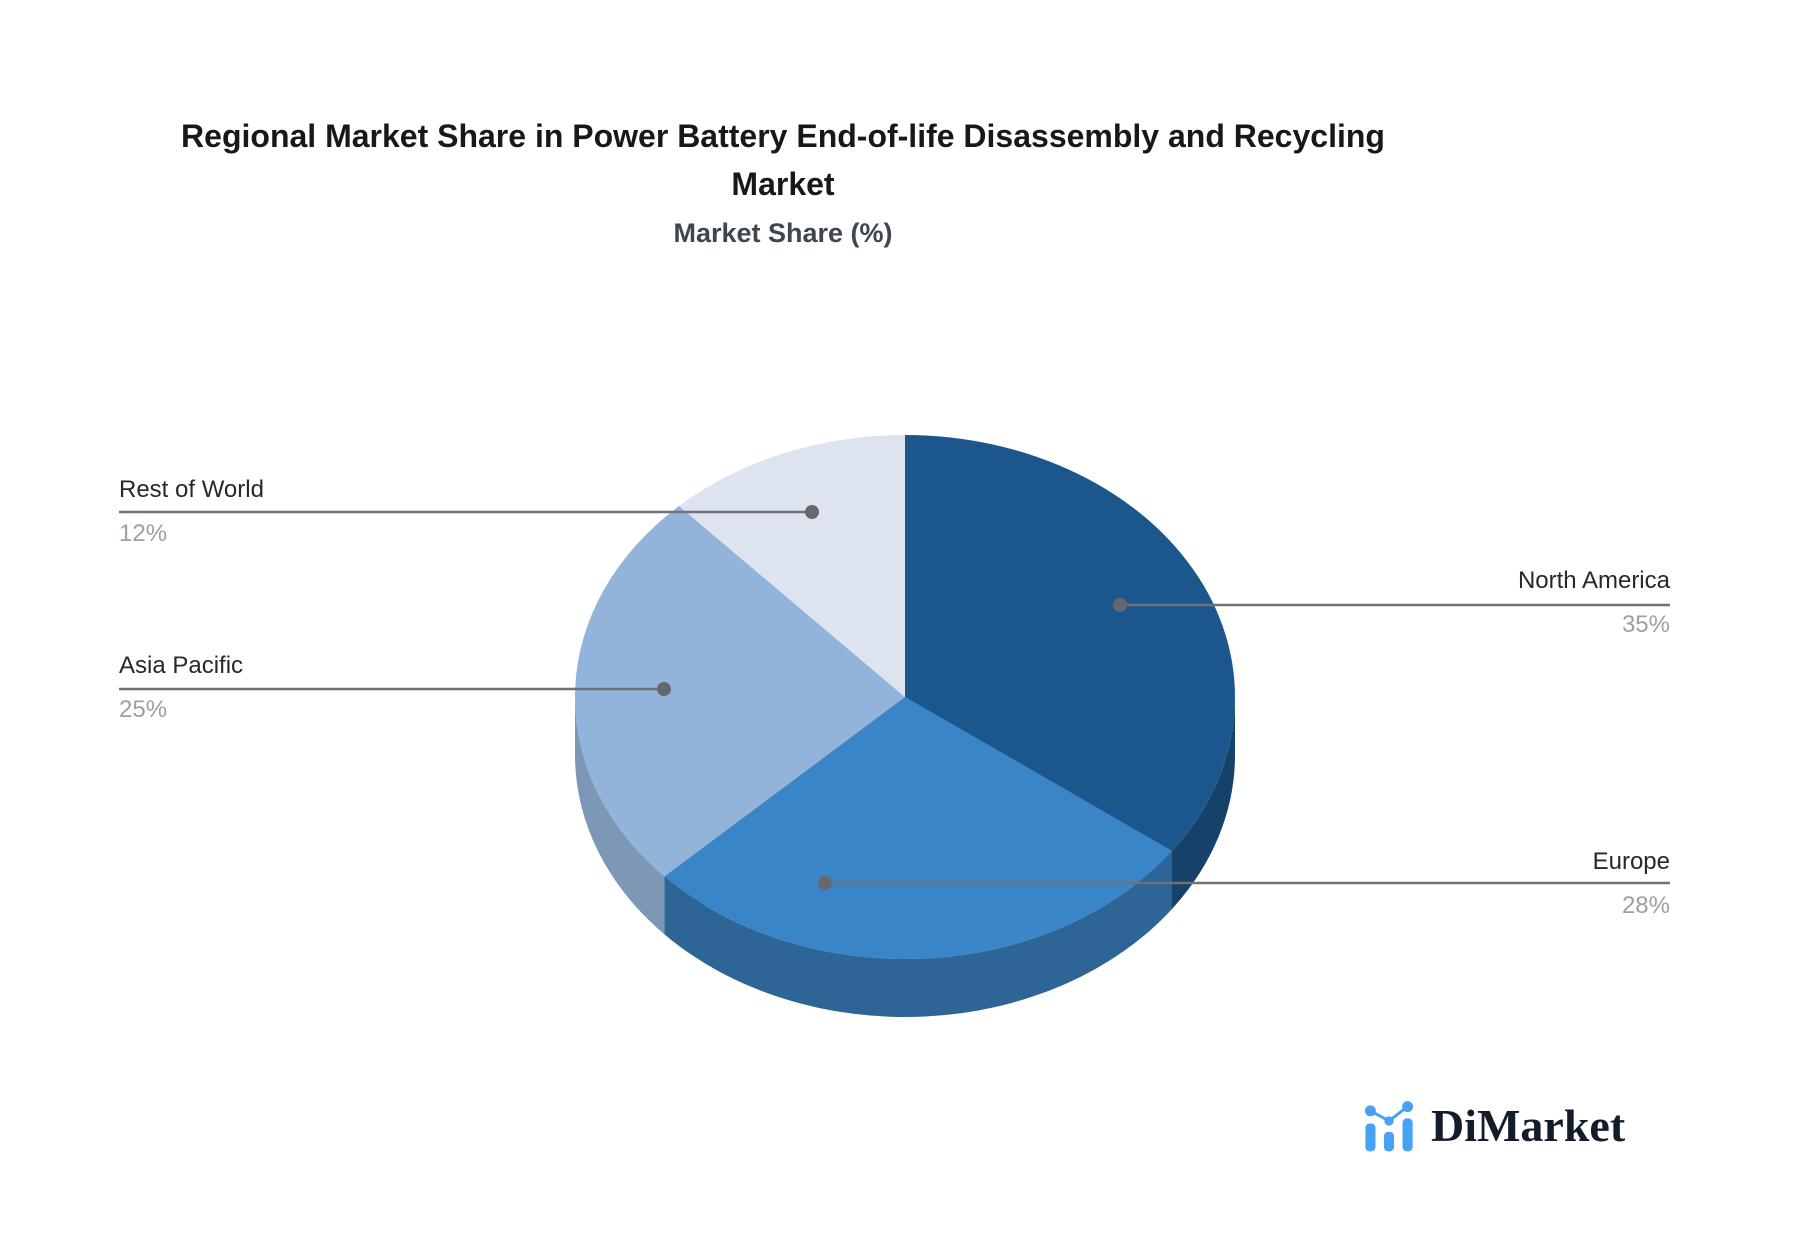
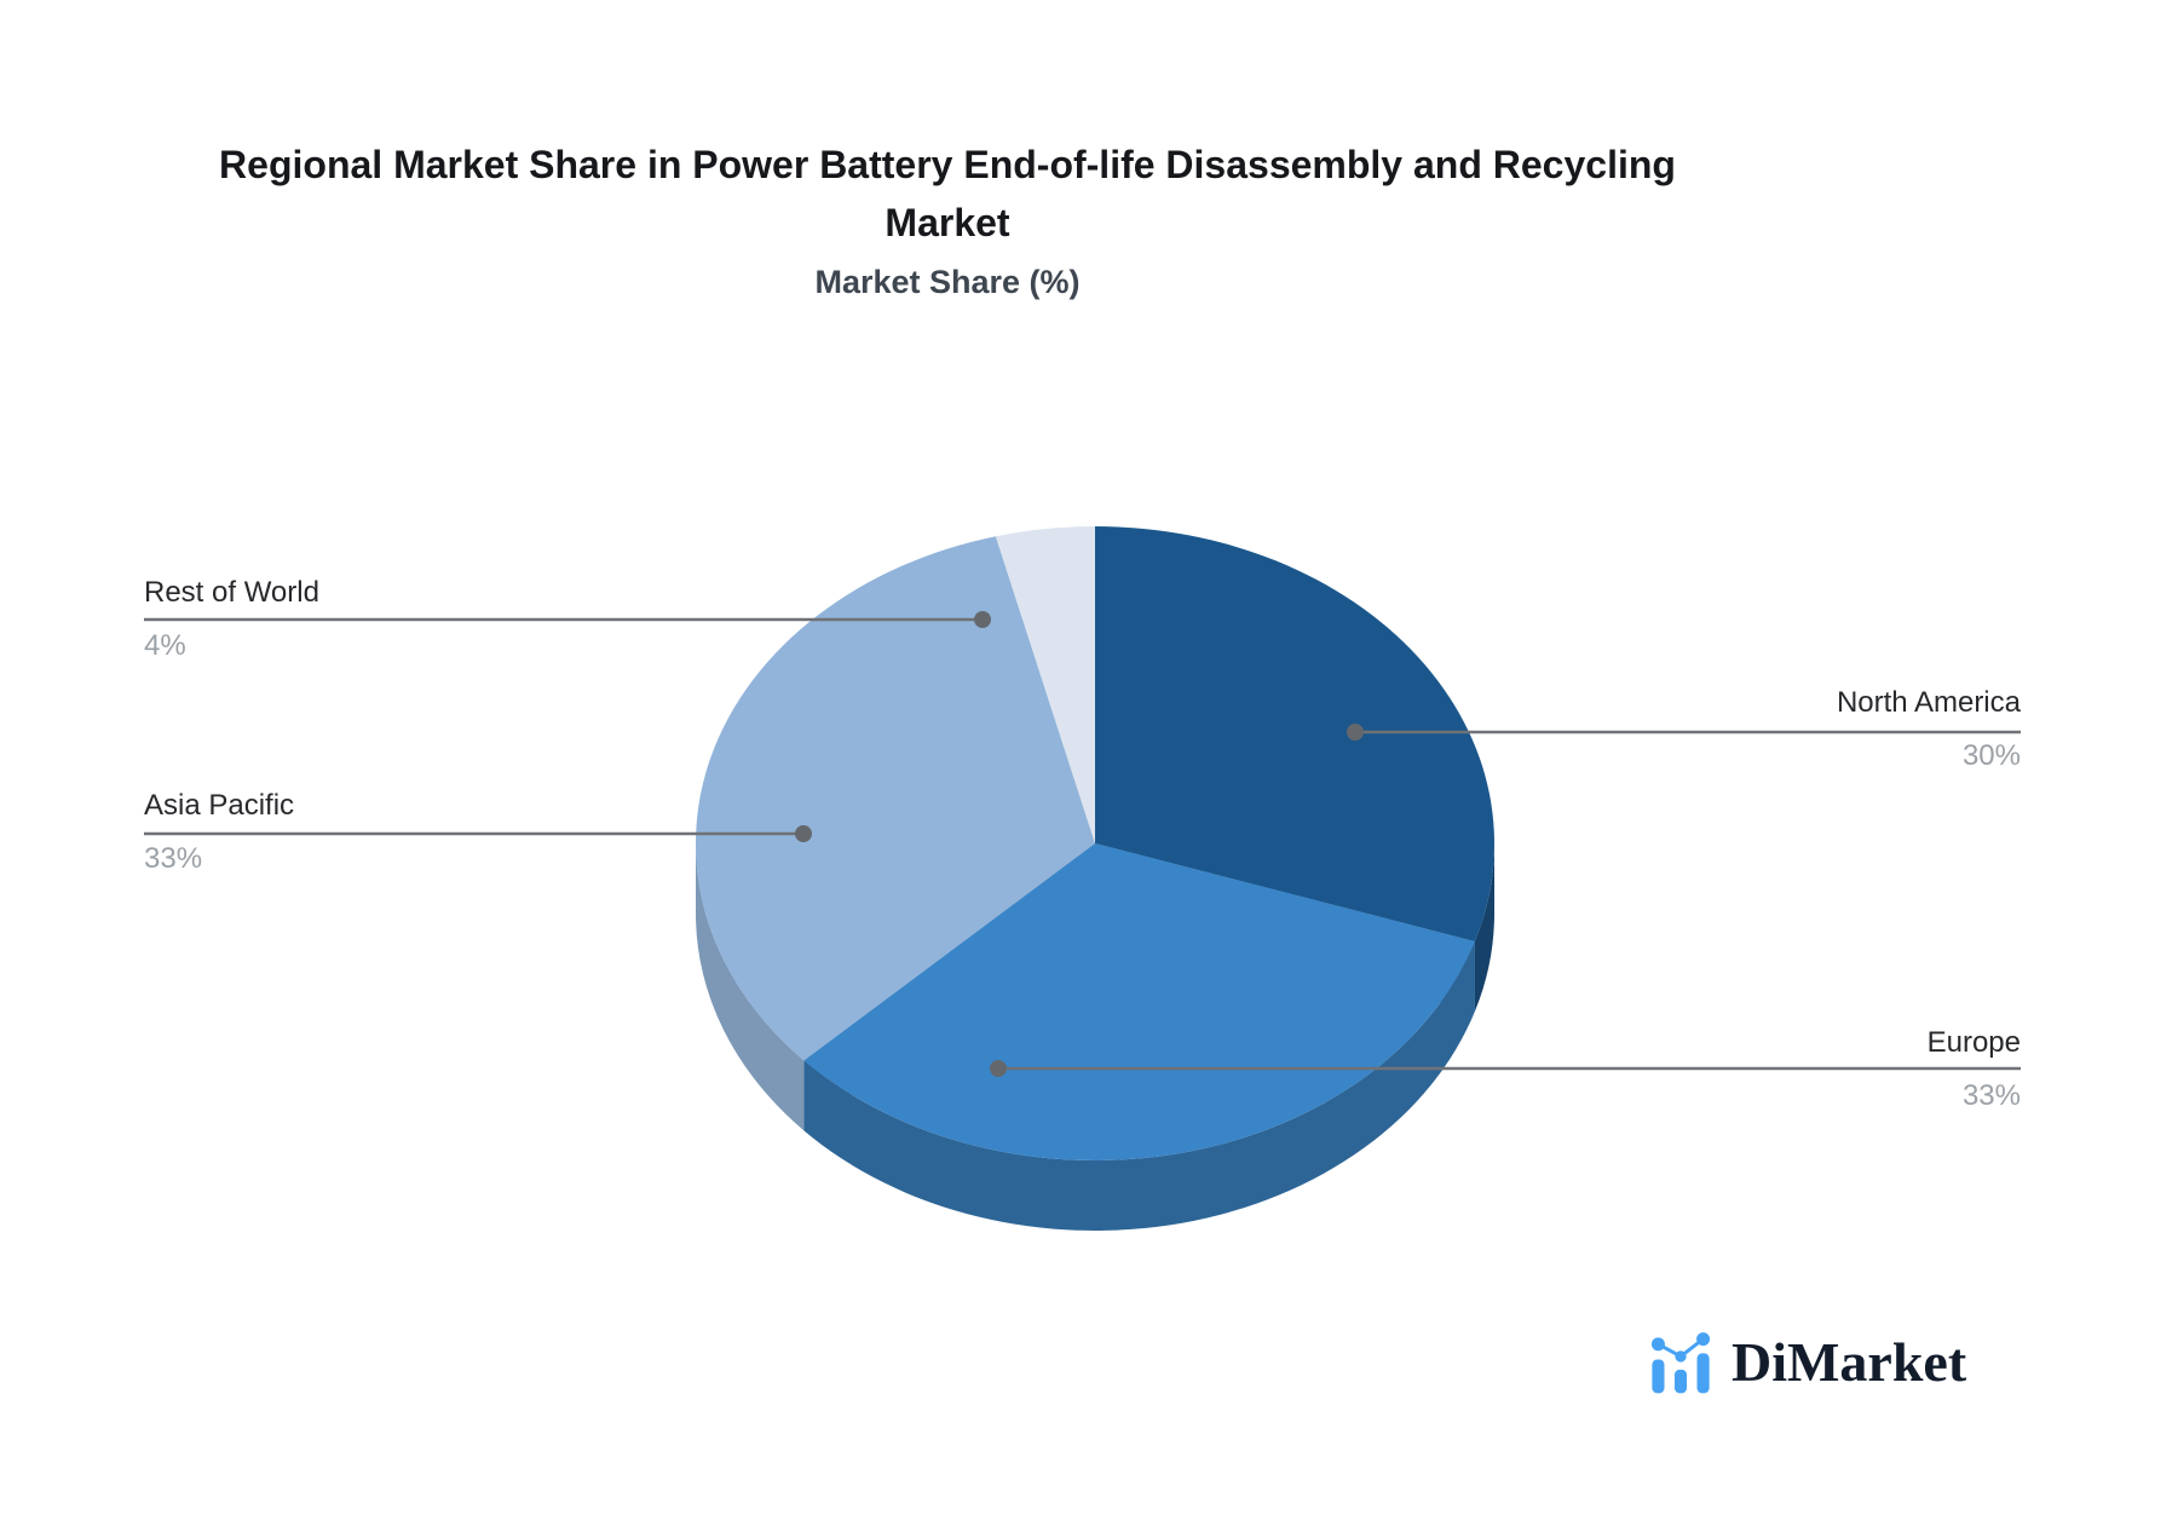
North America: 35% -> 30%
Europe: 28% -> 33%
Asia Pacific: 25% -> 33%
Rest of World: 12% -> 4%
